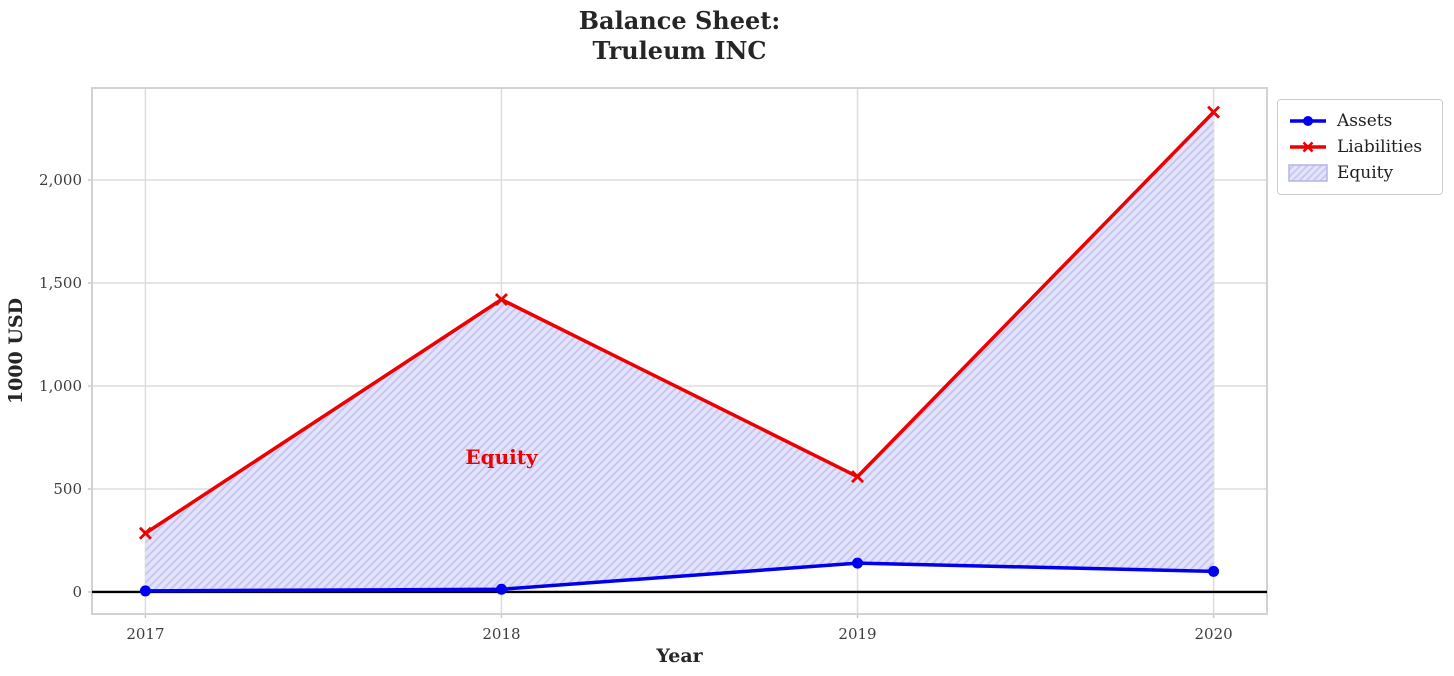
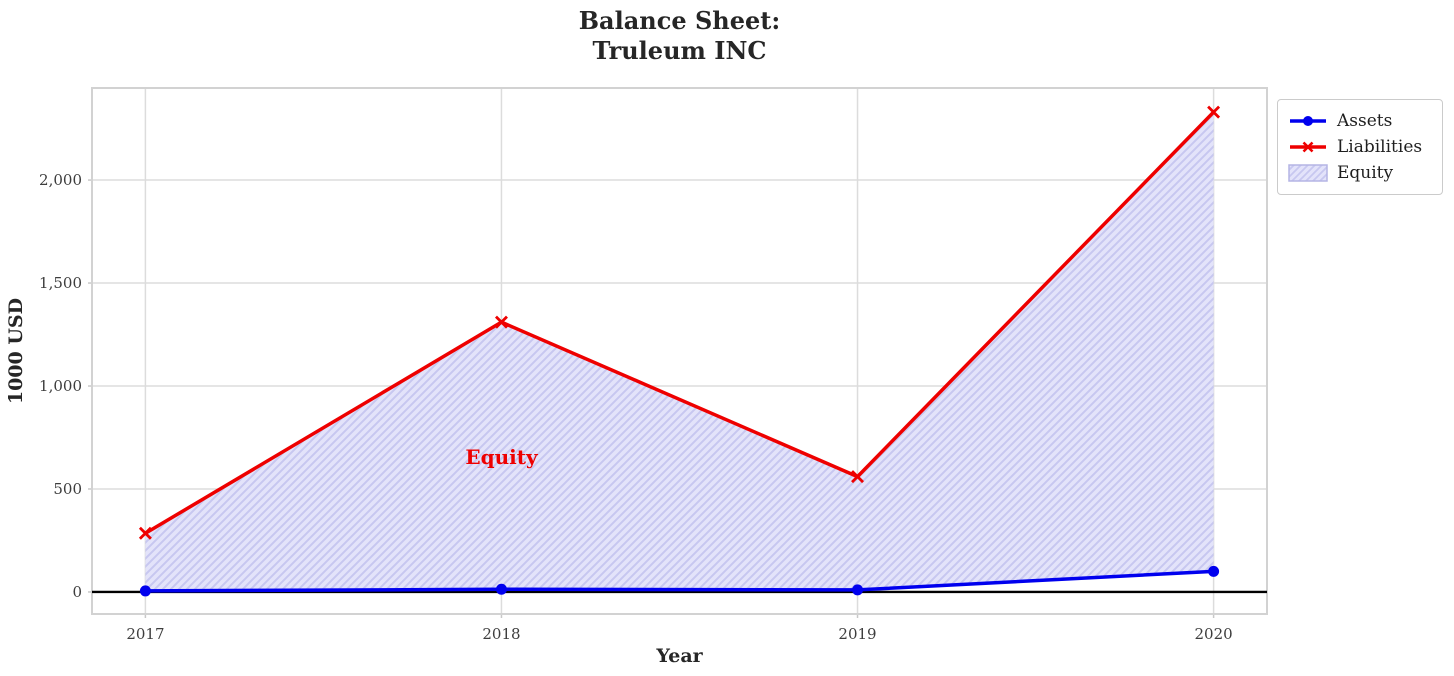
Liabilities/2018: 1420 -> 1310
Assets/2019: 140 -> 10
